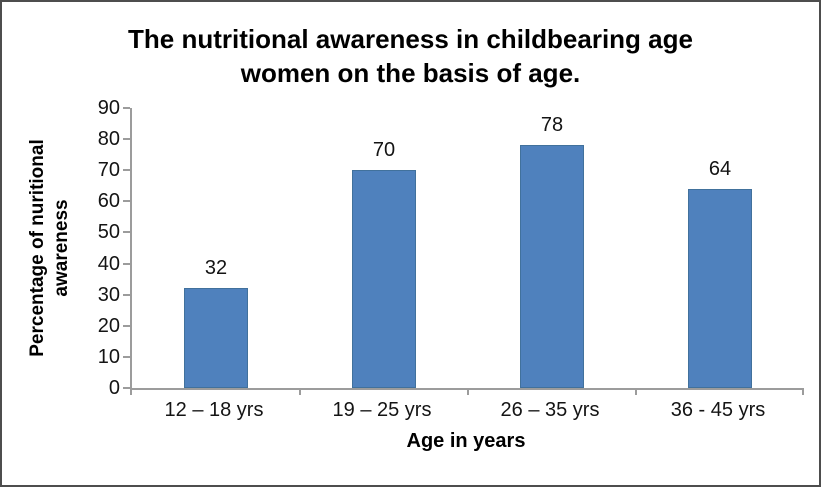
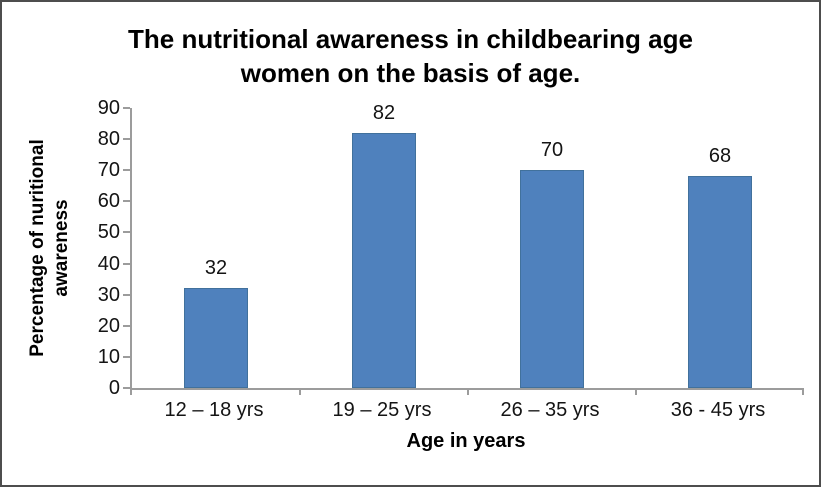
19 – 25 yrs: 70 -> 82
26 – 35 yrs: 78 -> 70
36 - 45 yrs: 64 -> 68
